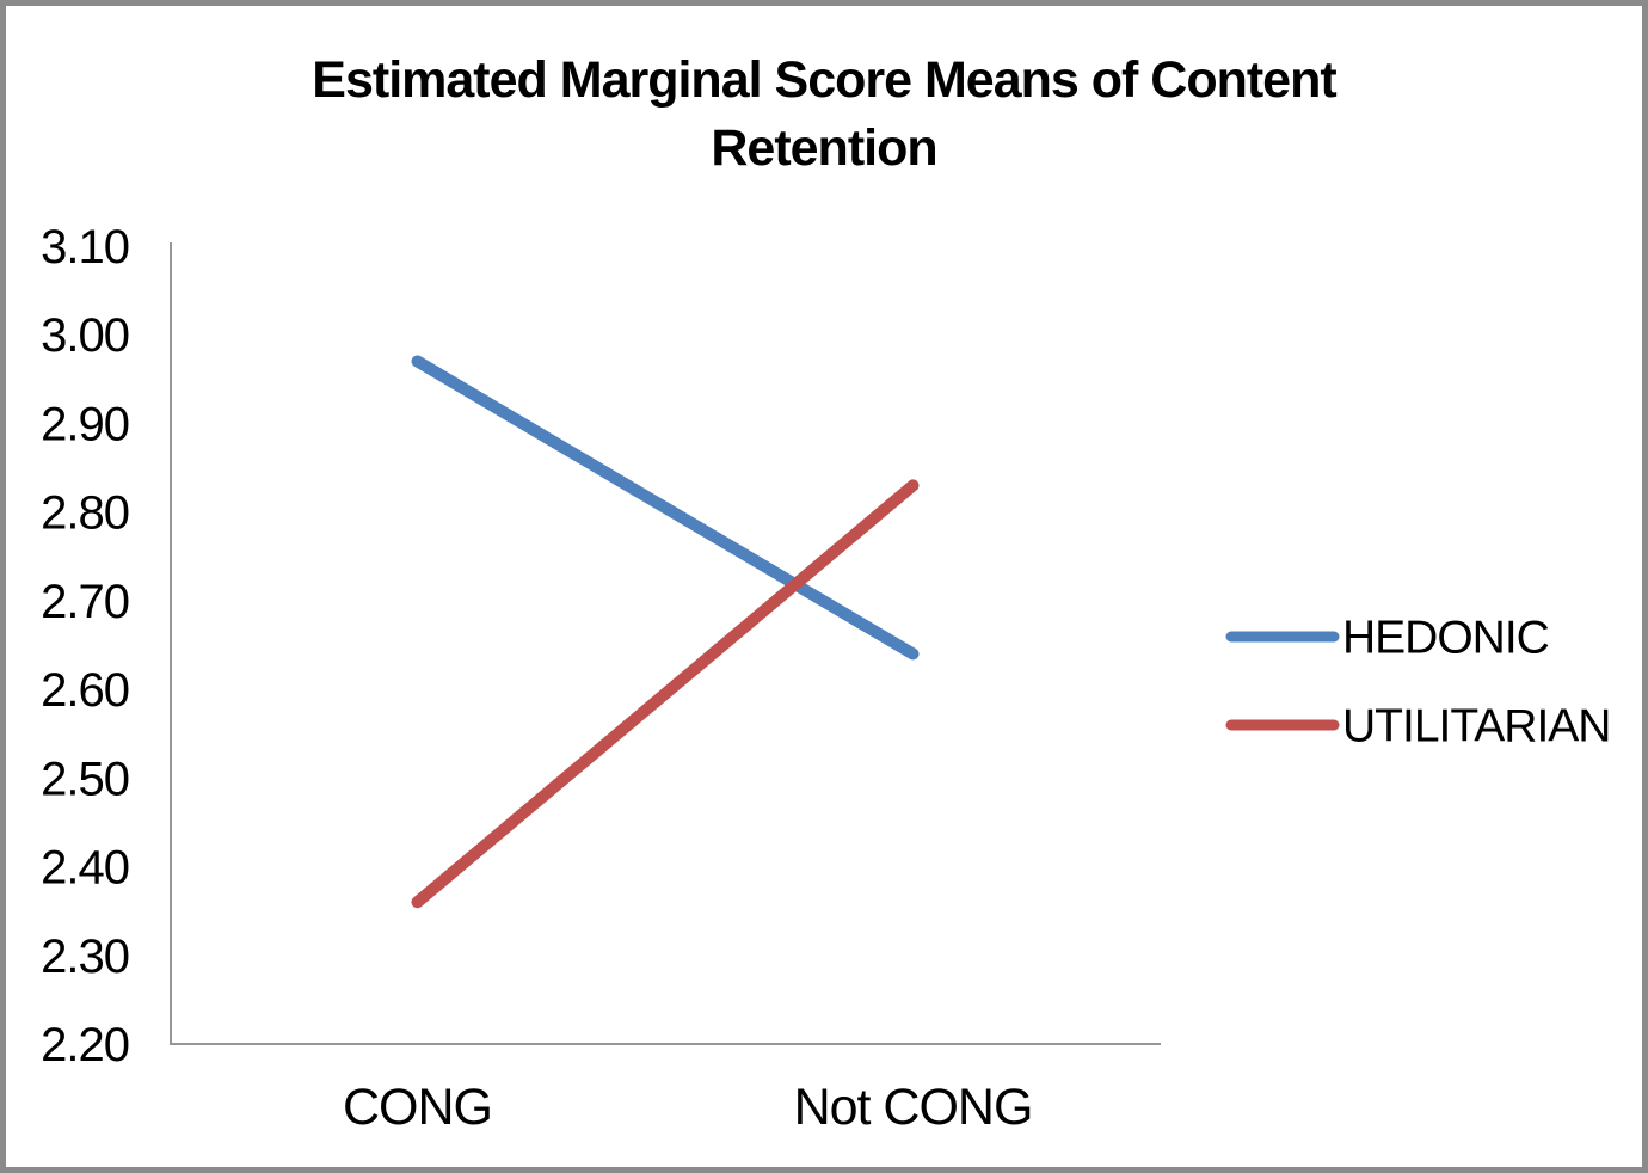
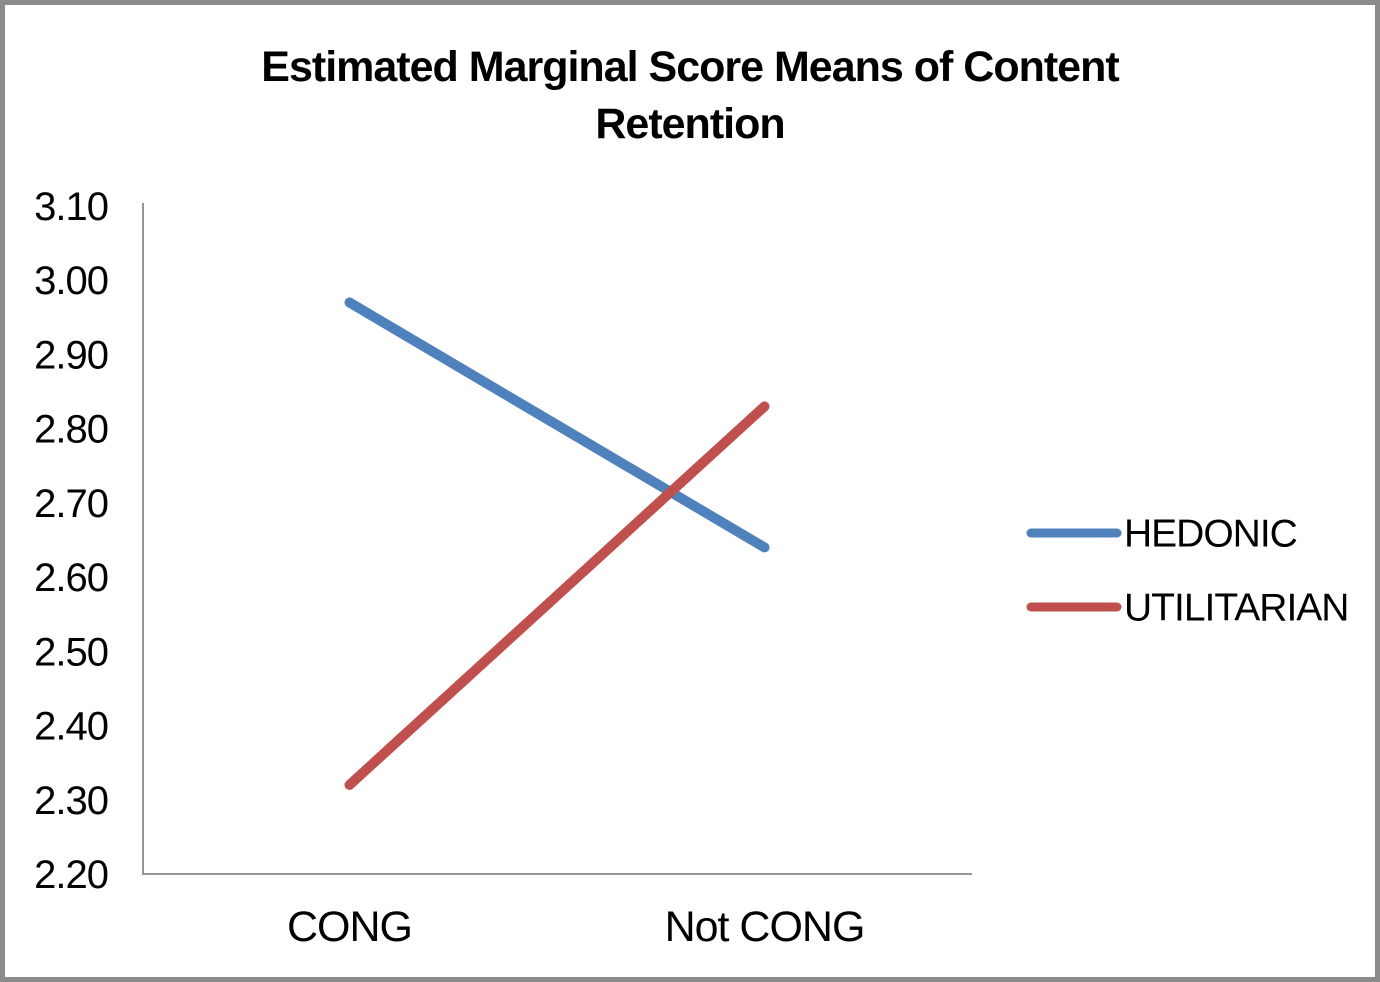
UTILITARIAN/CONG: 2.36 -> 2.32
